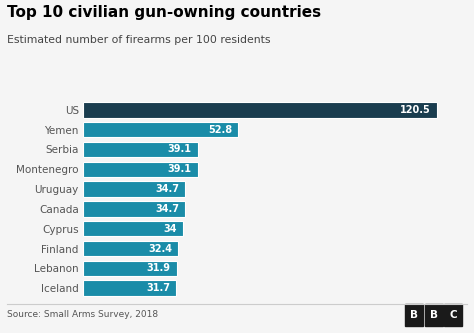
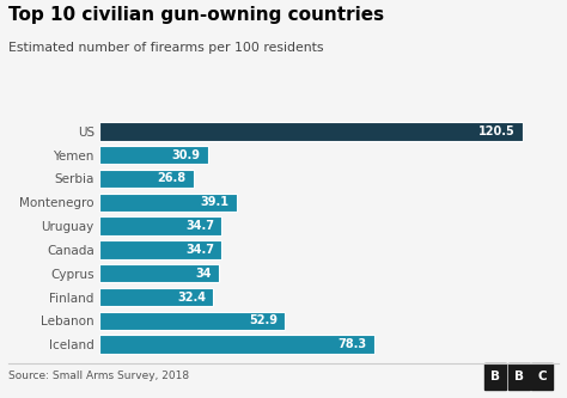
Yemen: 52.8 -> 30.9
Serbia: 39.1 -> 26.8
Lebanon: 31.9 -> 52.9
Iceland: 31.7 -> 78.3
